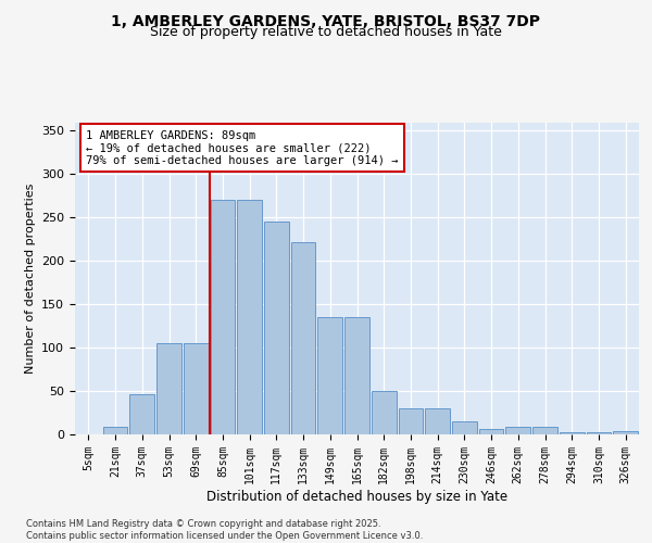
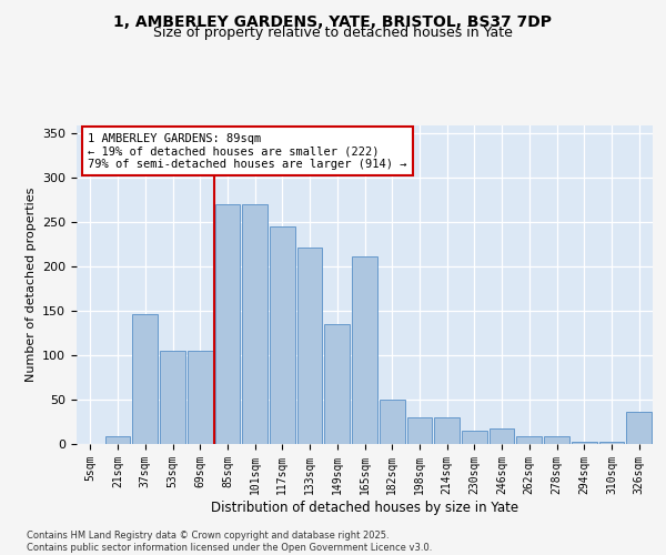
37sqm: 46 -> 146
165sqm: 135 -> 212
246sqm: 6 -> 18
326sqm: 4 -> 36
